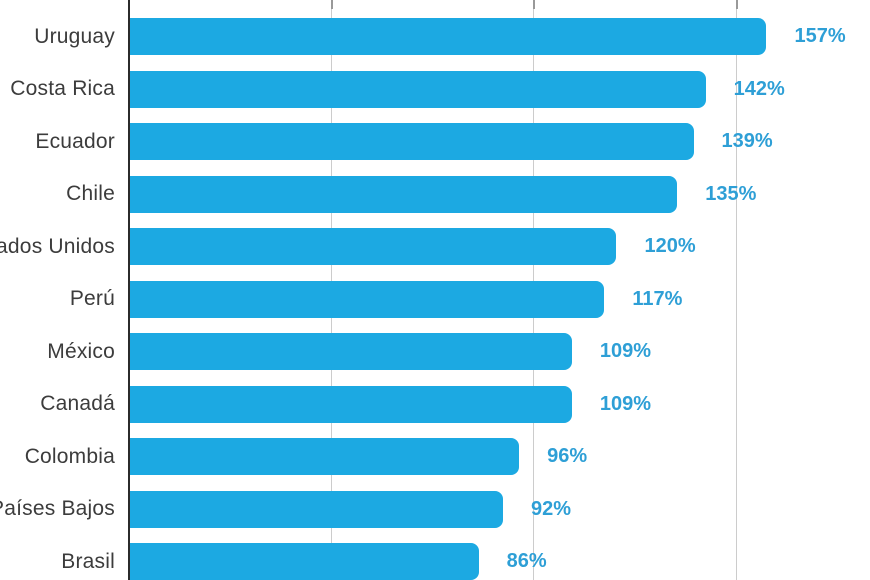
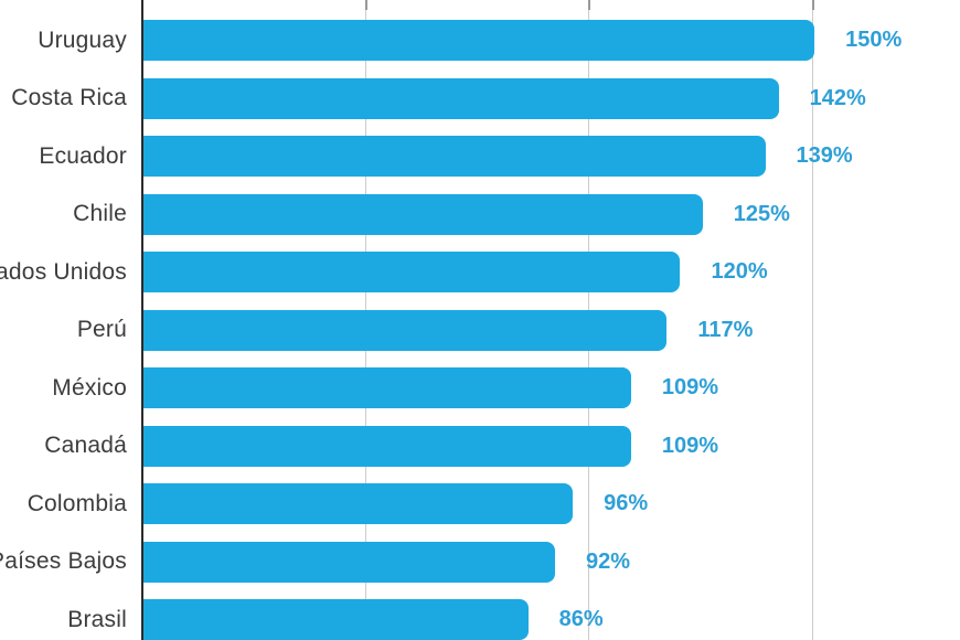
Uruguay: 157% -> 150%
Chile: 135% -> 125%
